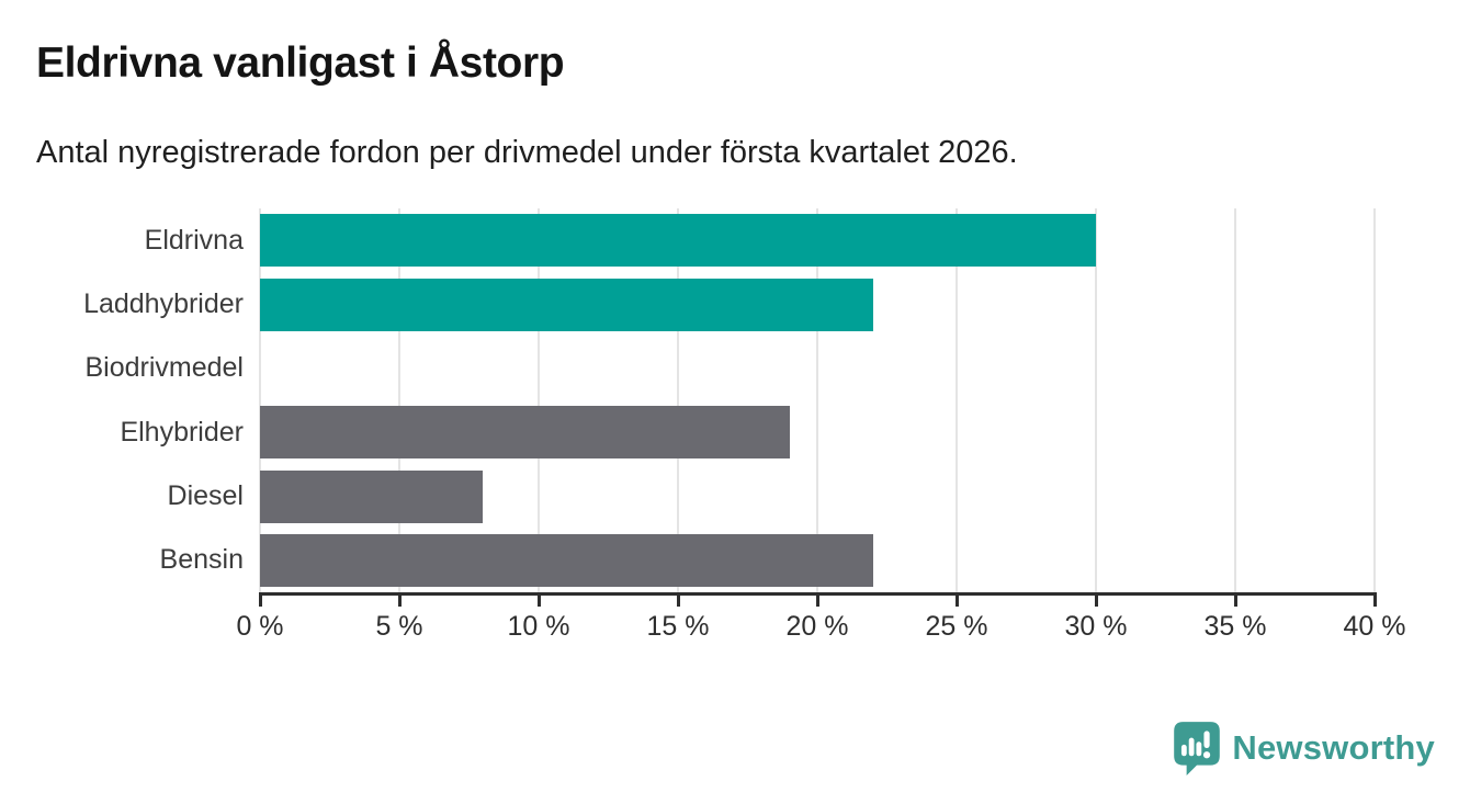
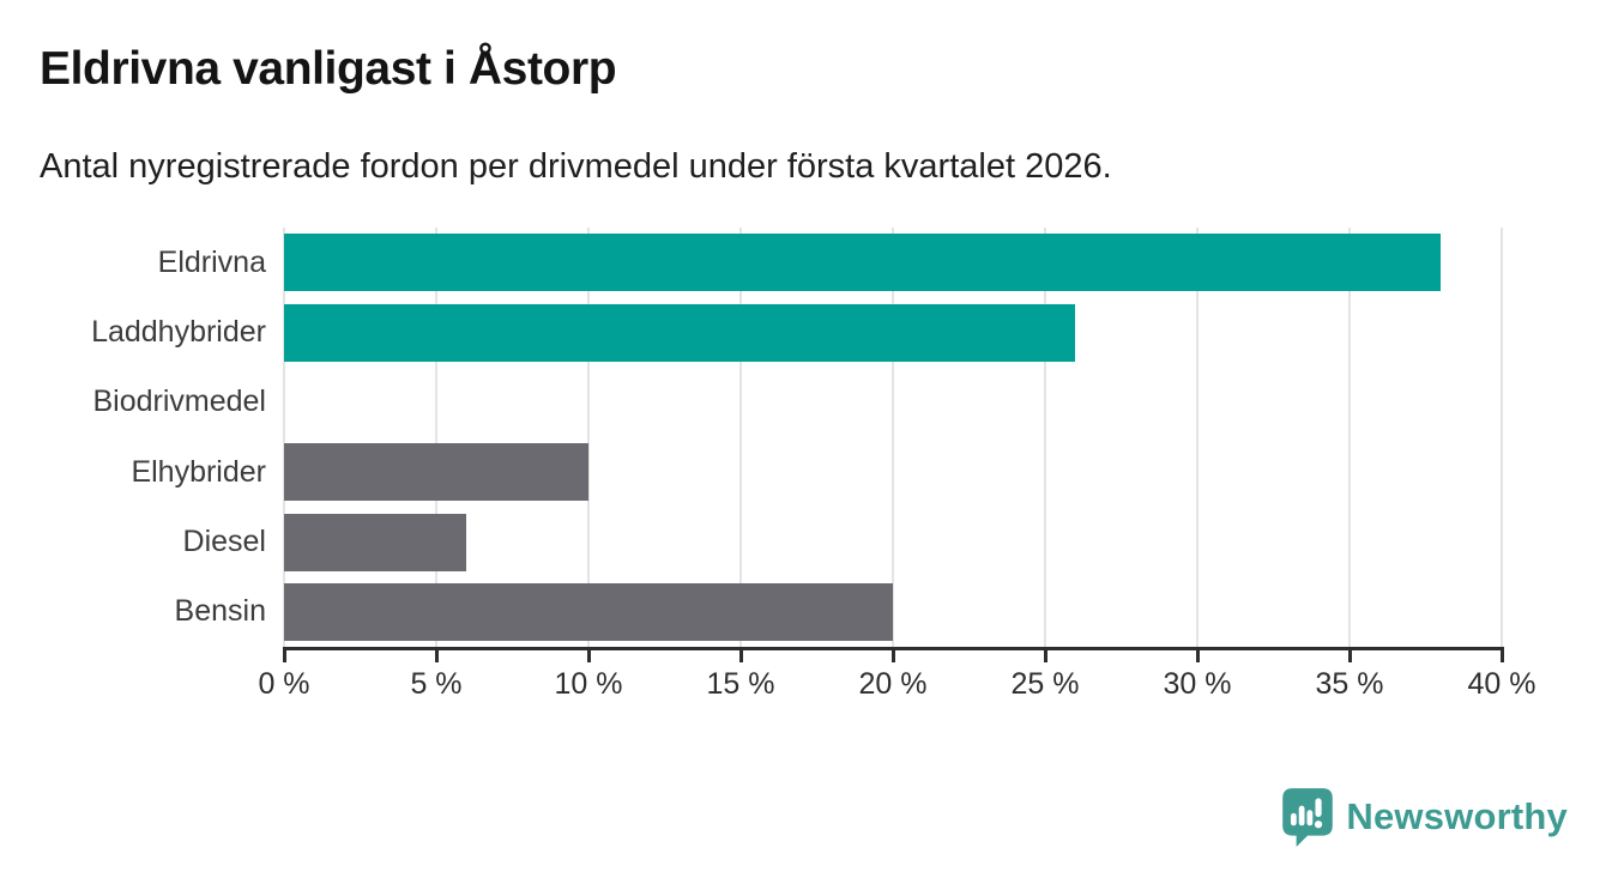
Eldrivna: 30% -> 38%
Laddhybrider: 22% -> 26%
Elhybrider: 19% -> 10%
Diesel: 8% -> 6%
Bensin: 22% -> 20%
